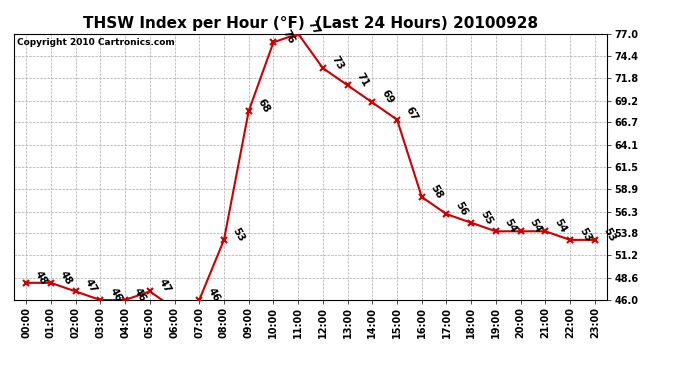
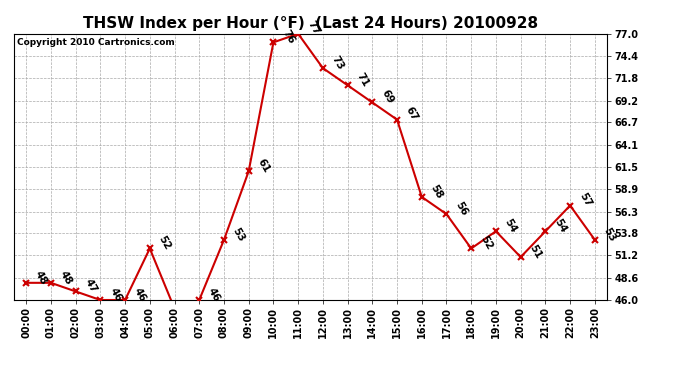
05:00: 47 -> 52
09:00: 68 -> 61
18:00: 55 -> 52
20:00: 54 -> 51
22:00: 53 -> 57
